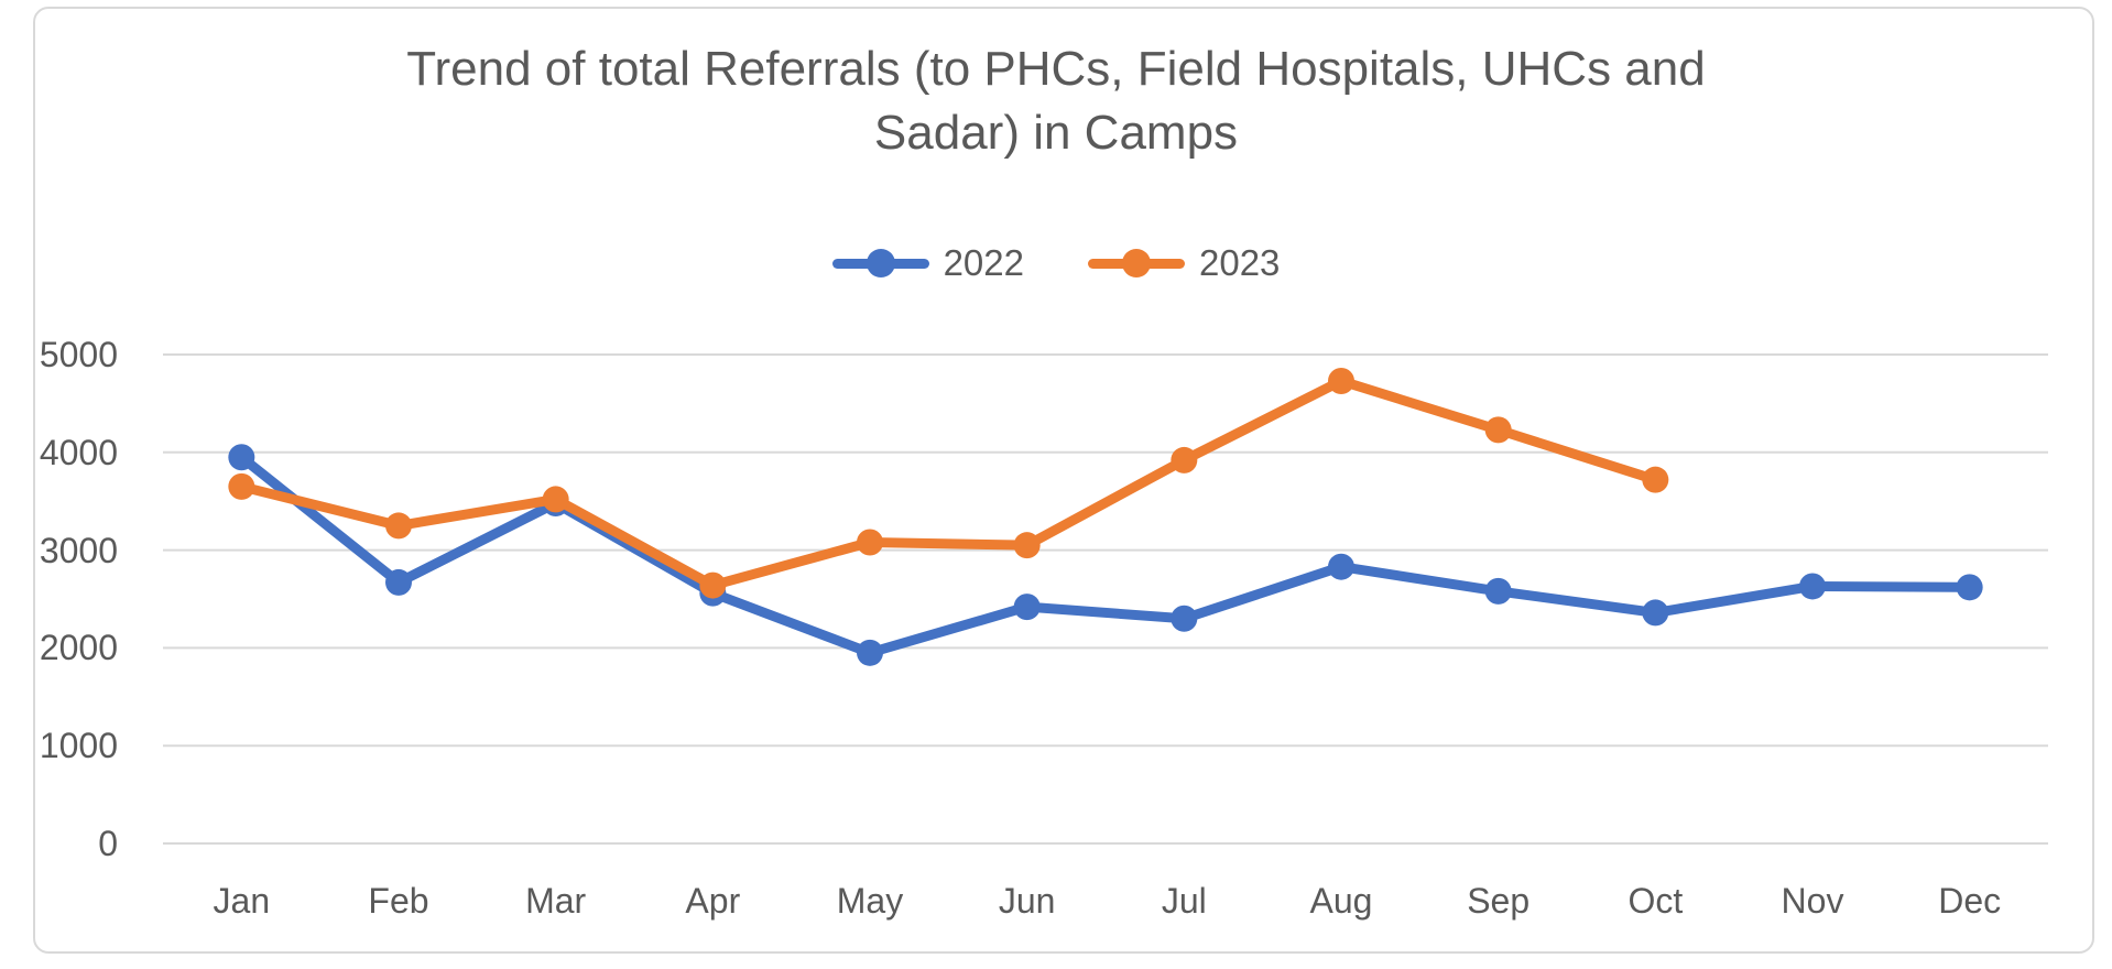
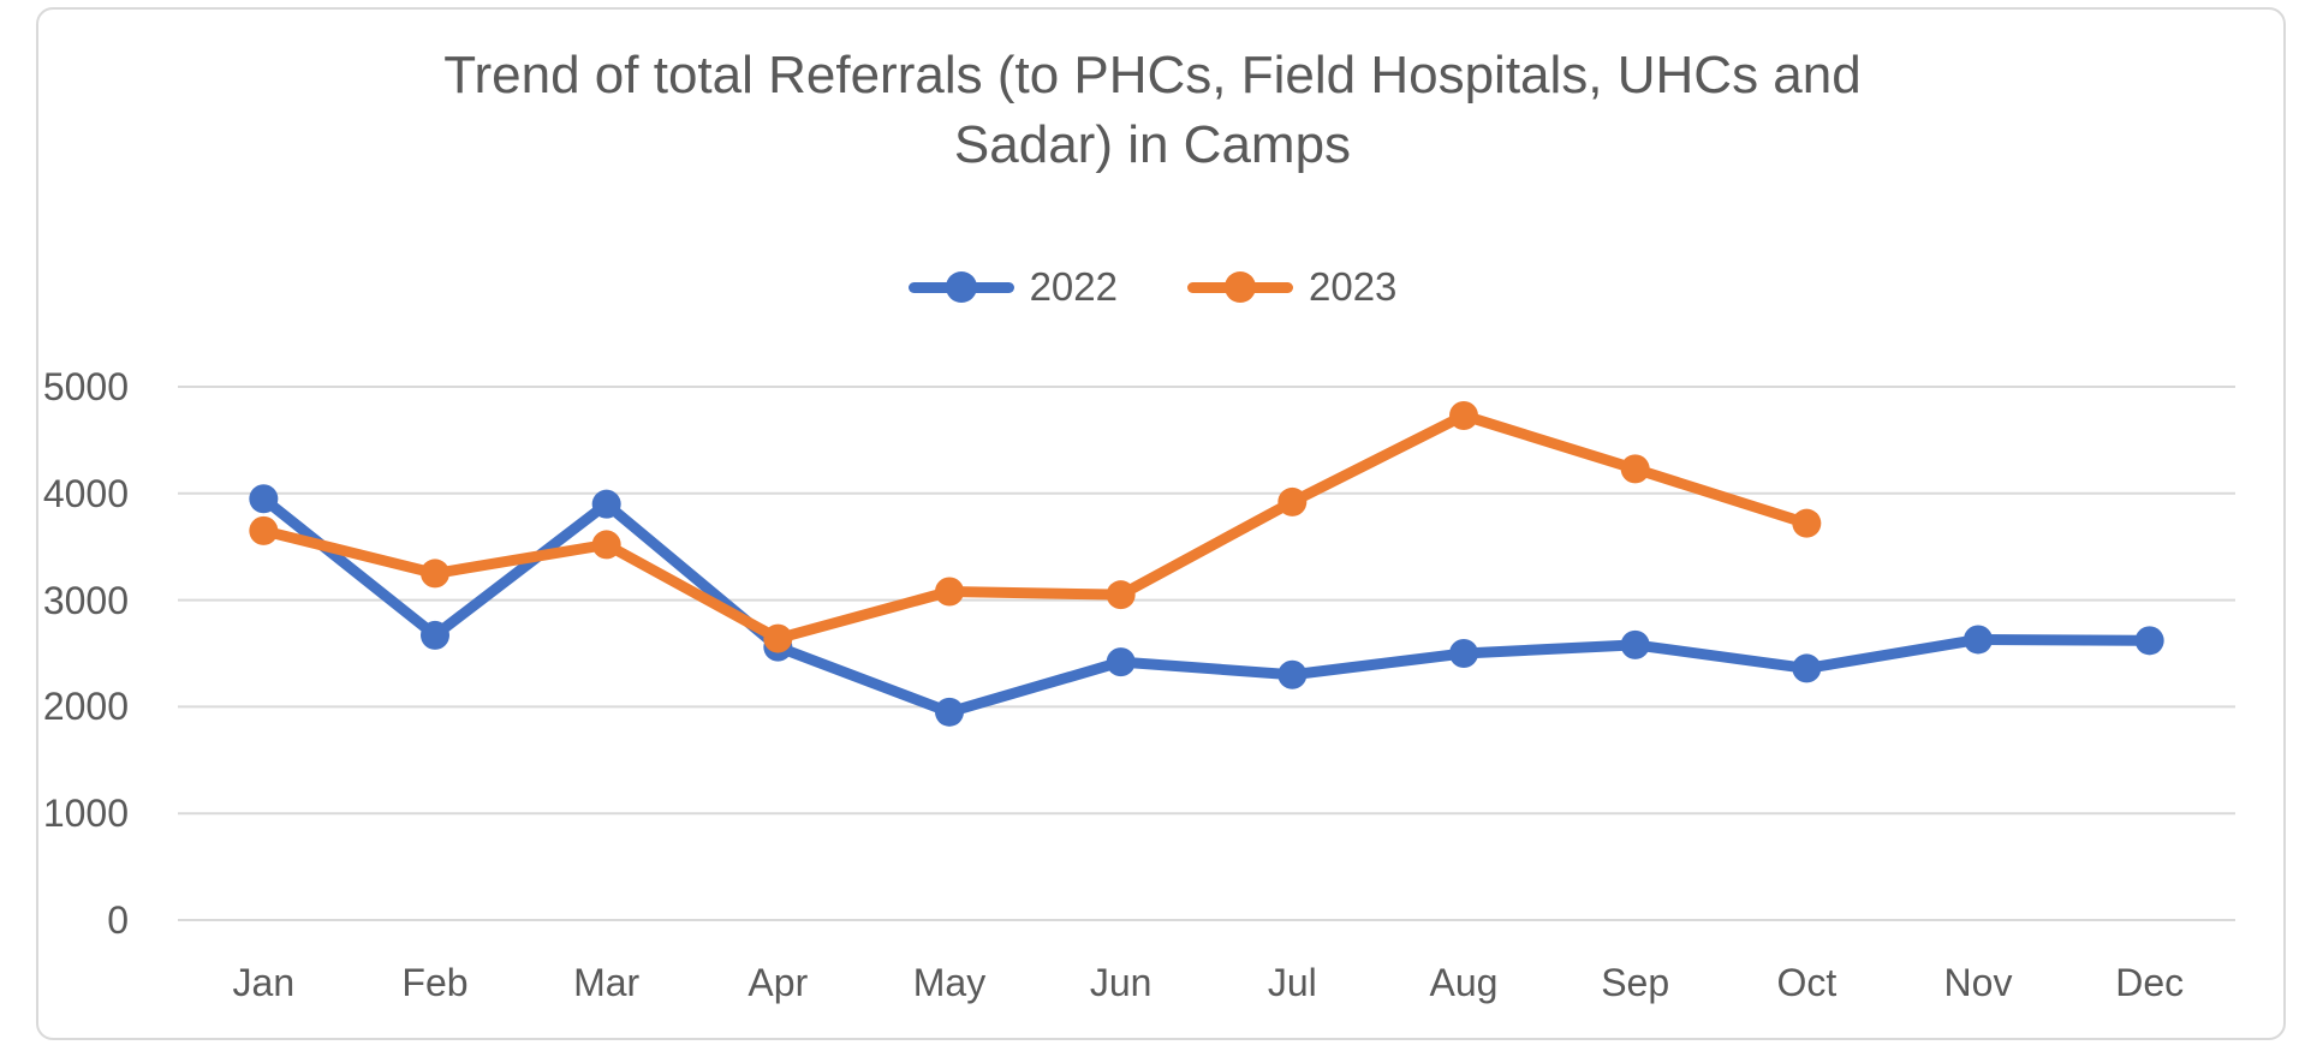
2022/Mar: 3500 -> 3900
2022/Aug: 2800 -> 2500
